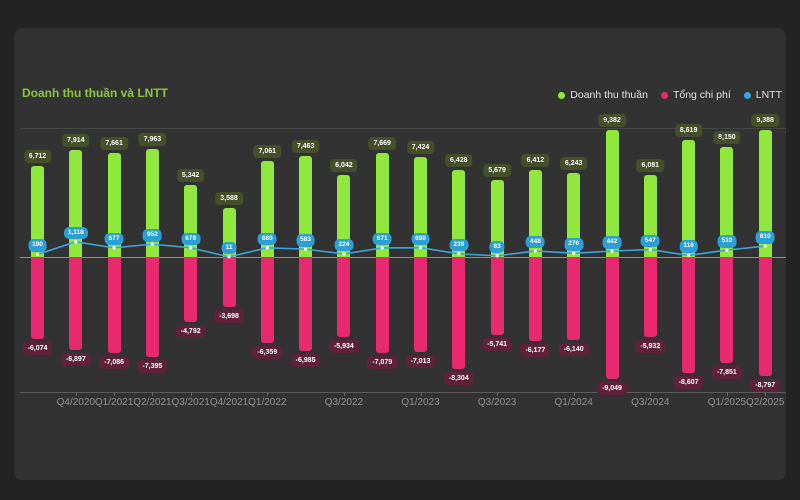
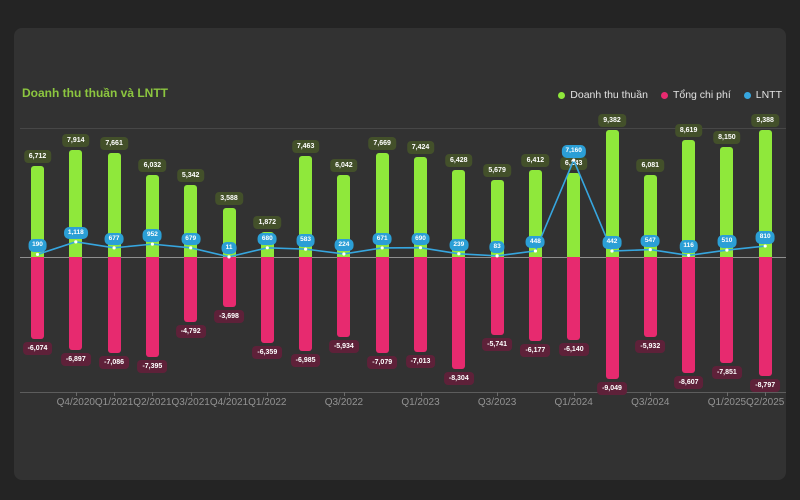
Doanh thu thuần/Q2/2021: 7,963 -> 6,032
Doanh thu thuần/Q1/2022: 7,061 -> 1,872
LNTT/Q1/2024: 276 -> 7,160
